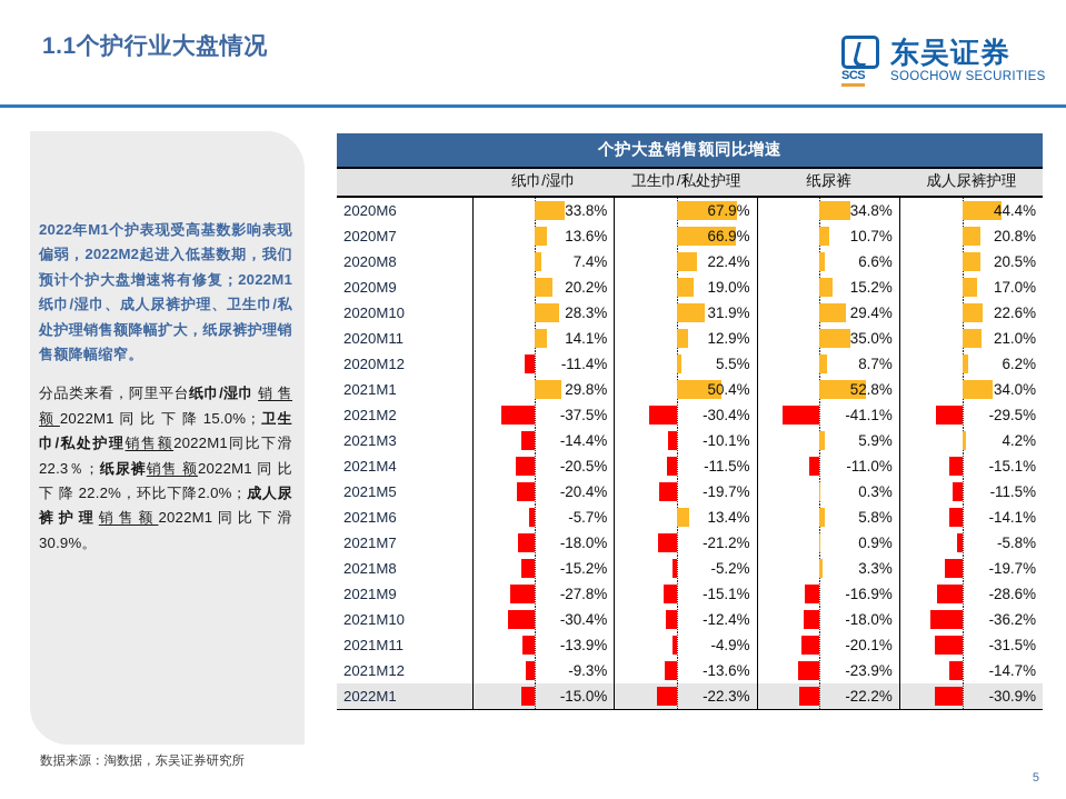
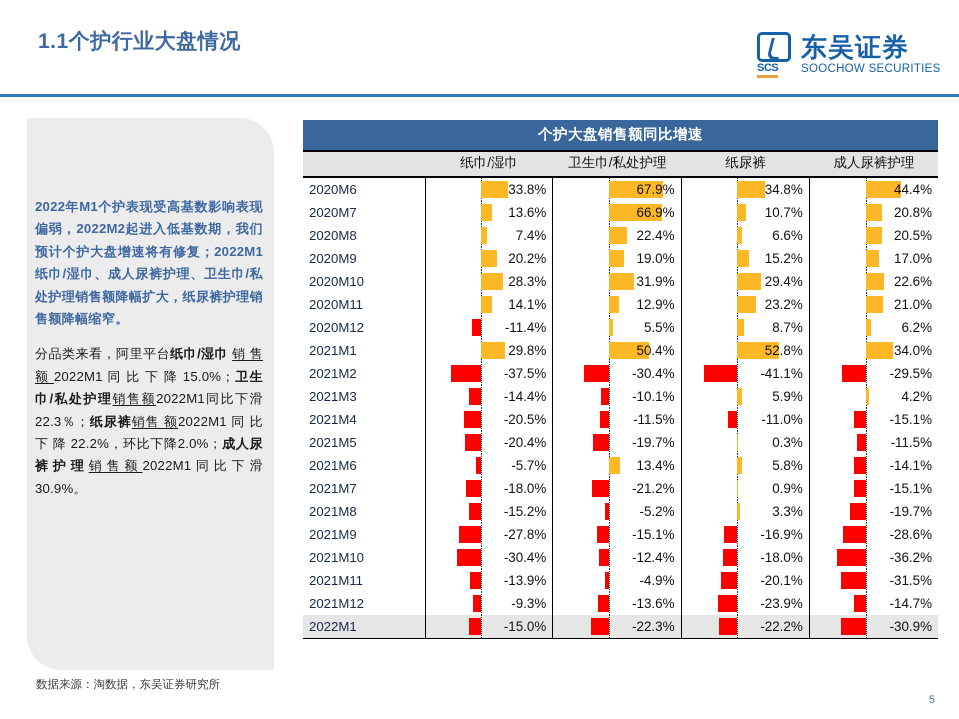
纸尿裤/2020M11: 35.0% -> 23.2%
成人尿裤护理/2021M7: -5.8% -> -15.1%
